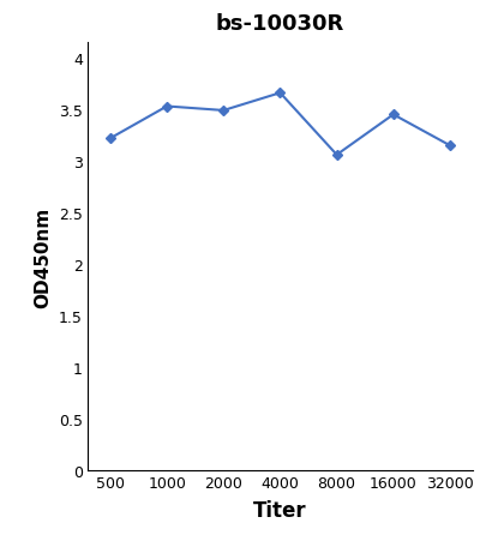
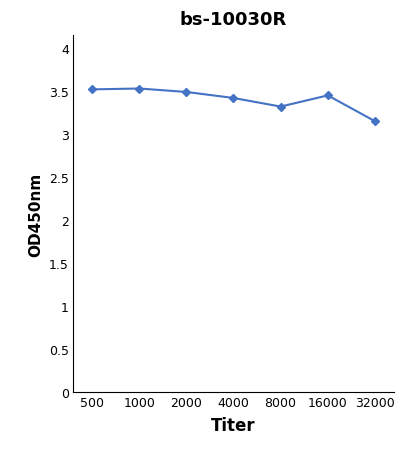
500: 3.22 -> 3.52
4000: 3.66 -> 3.42
8000: 3.06 -> 3.32
